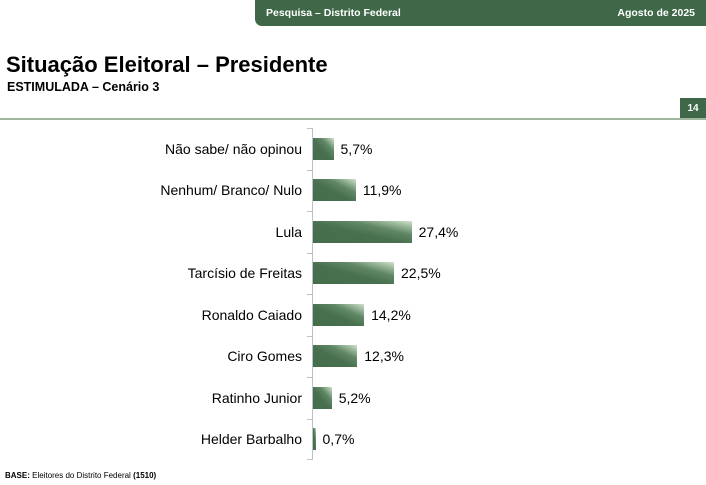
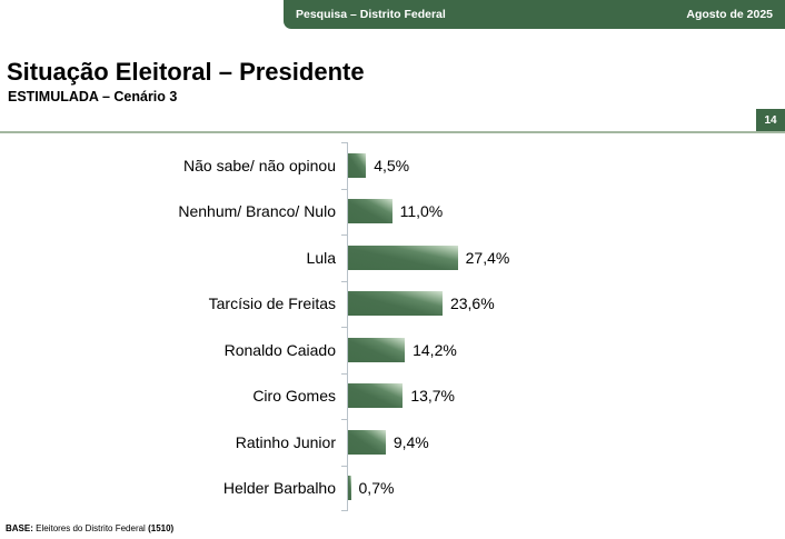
Não sabe/ não opinou: 5,7% -> 4,5%
Nenhum/ Branco/ Nulo: 11,9% -> 11,0%
Tarcísio de Freitas: 22,5% -> 23,6%
Ciro Gomes: 12,3% -> 13,7%
Ratinho Junior: 5,2% -> 9,4%
